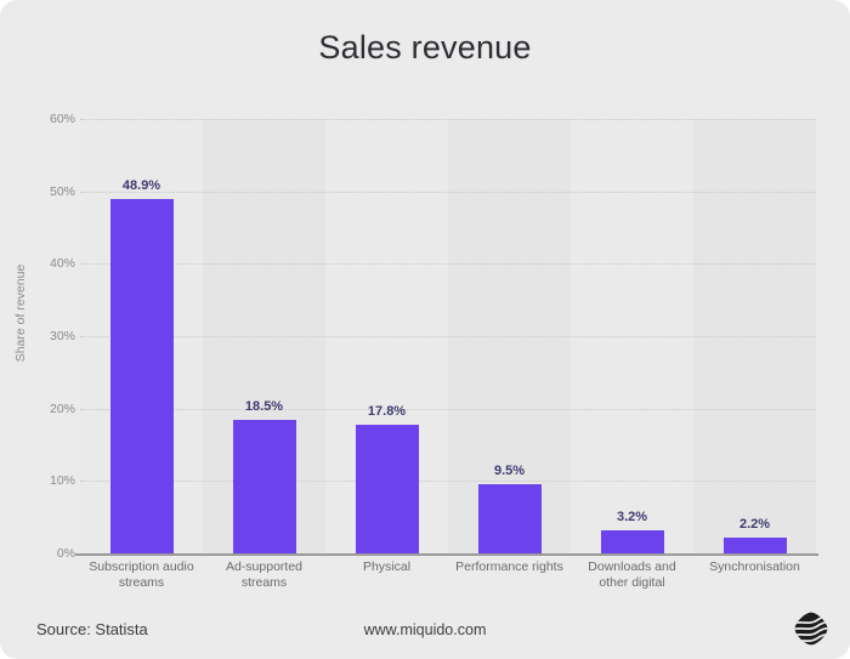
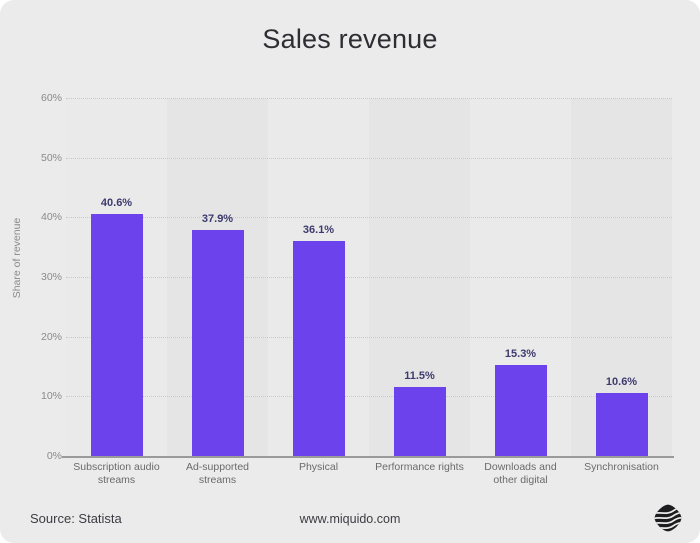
Subscription audio streams: 48.9% -> 40.6%
Ad-supported streams: 18.5% -> 37.9%
Physical: 17.8% -> 36.1%
Performance rights: 9.5% -> 11.5%
Downloads and other digital: 3.2% -> 15.3%
Synchronisation: 2.2% -> 10.6%
